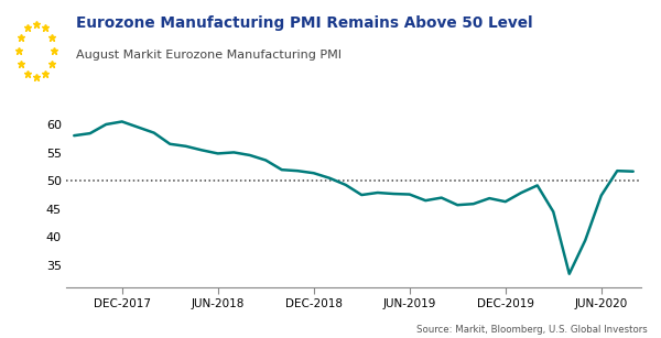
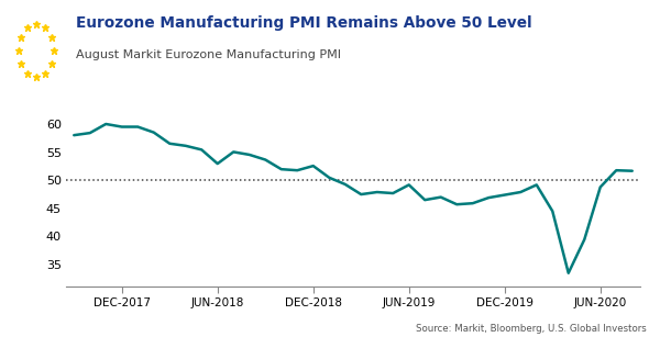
DEC-2017: 60.6 -> 59.6
JUN-2018: 54.9 -> 53.0
DEC-2018: 51.4 -> 52.6
JUN-2019: 47.6 -> 49.2
DEC-2019: 46.3 -> 47.4
JUN-2020: 47.4 -> 48.8
